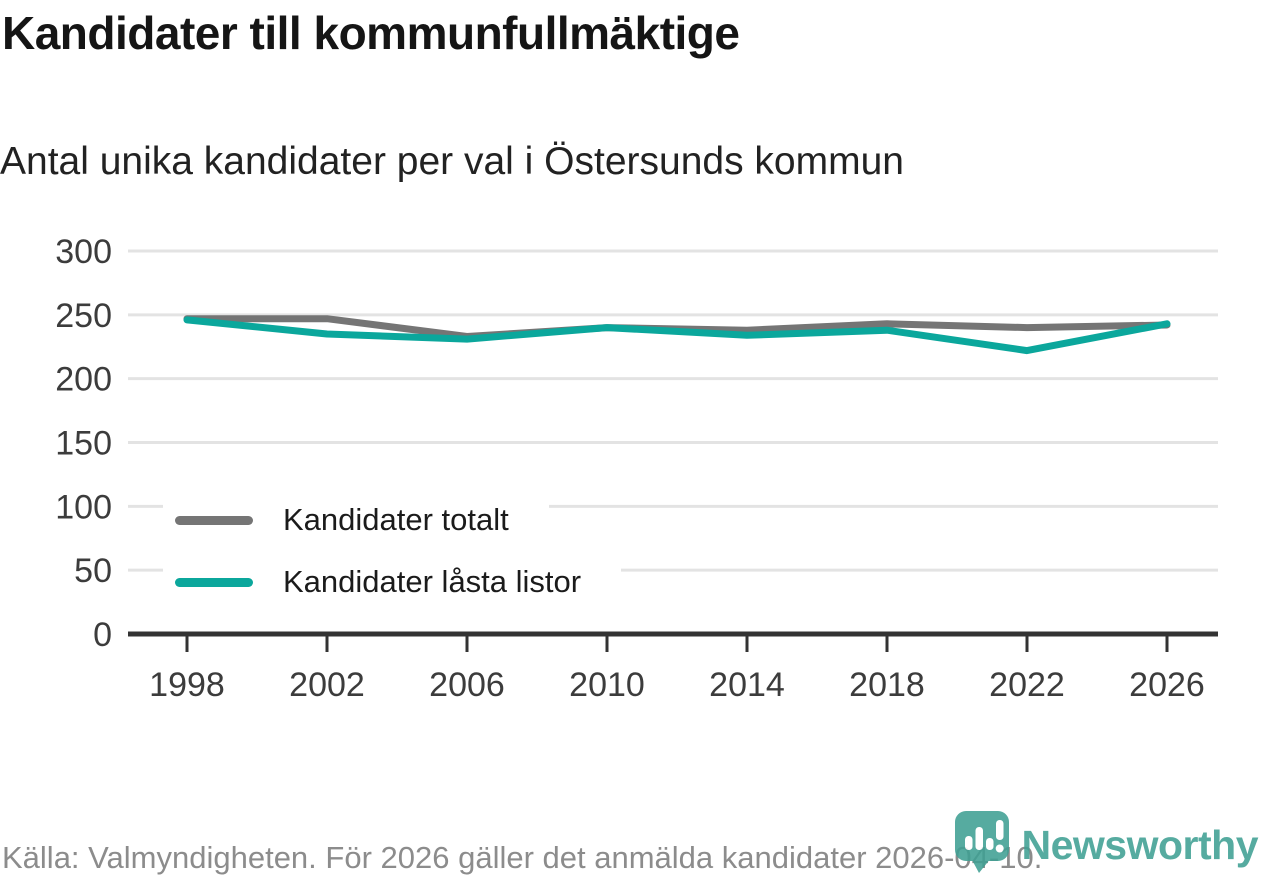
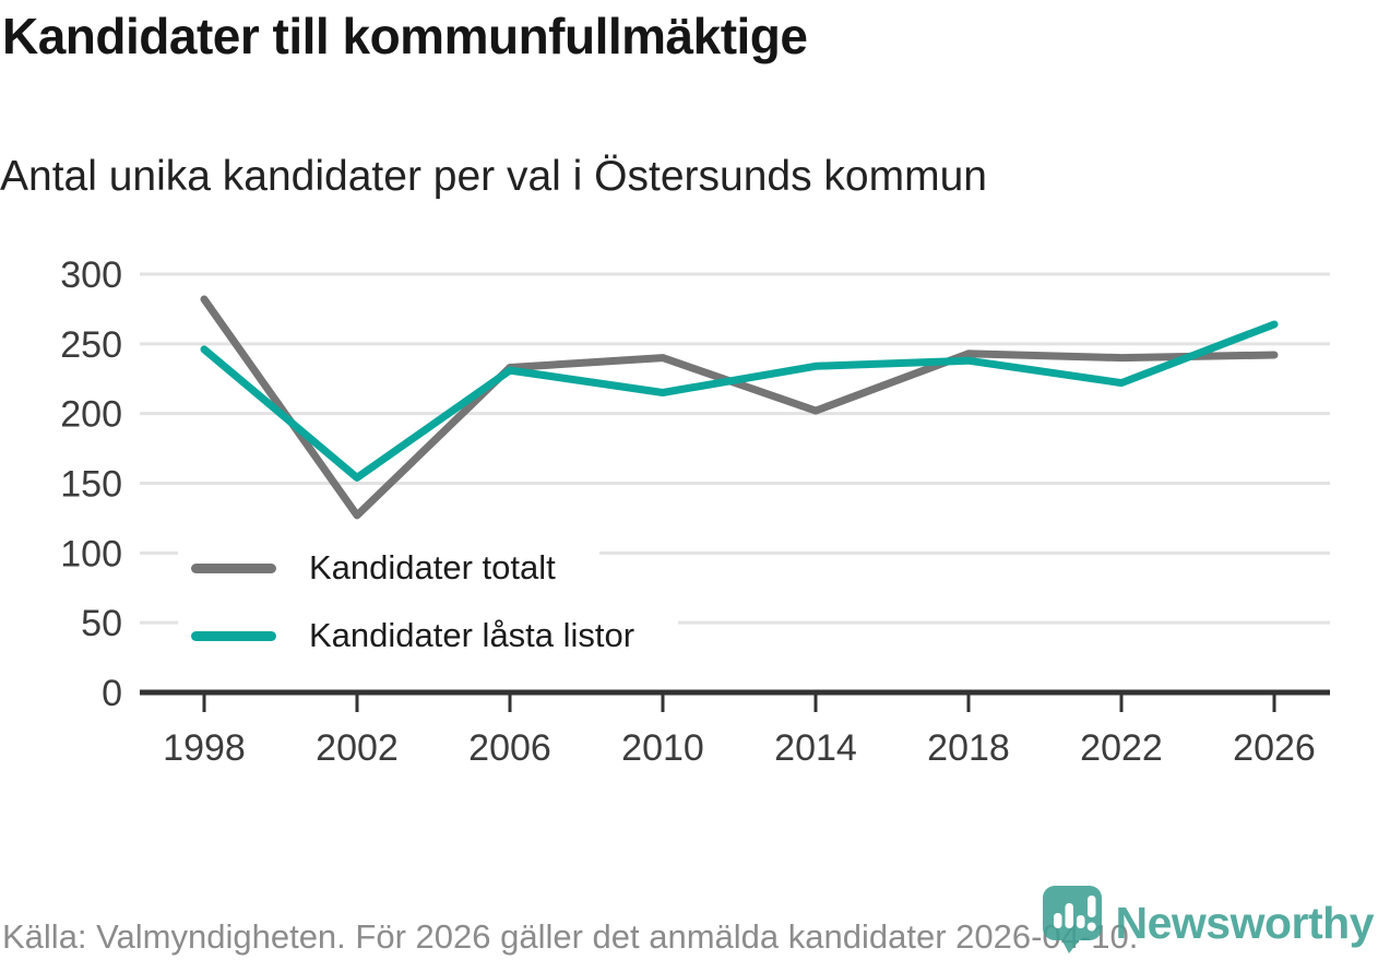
Kandidater totalt/1998: 247 -> 282
Kandidater totalt/2002: 247 -> 127
Kandidater låsta listor/2002: 235 -> 154
Kandidater låsta listor/2010: 240 -> 215
Kandidater totalt/2014: 238 -> 202
Kandidater låsta listor/2026: 243 -> 264
